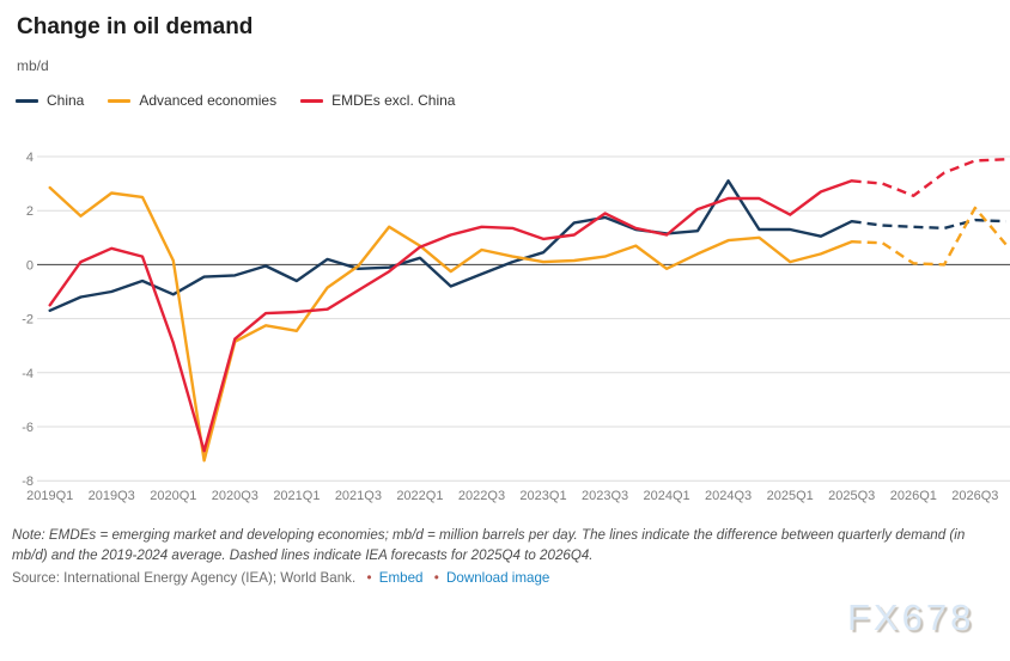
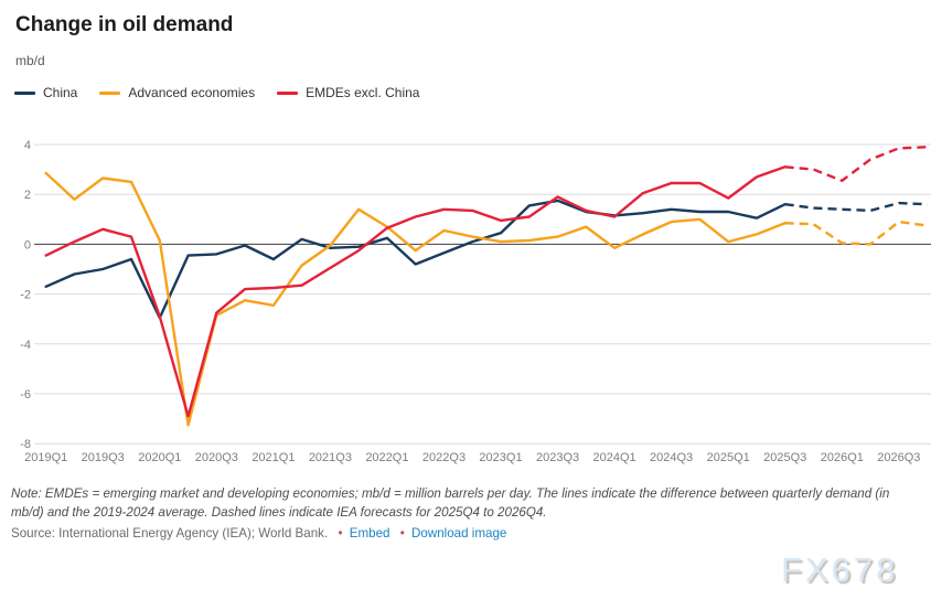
EMDEs excl. China/2019Q1: -1.5 -> -0.5
China/2020Q1: -1.1 -> -3.0
China/2024Q3: 3.1 -> 1.4
Advanced economies/2026Q3: 2.1 -> 0.9
